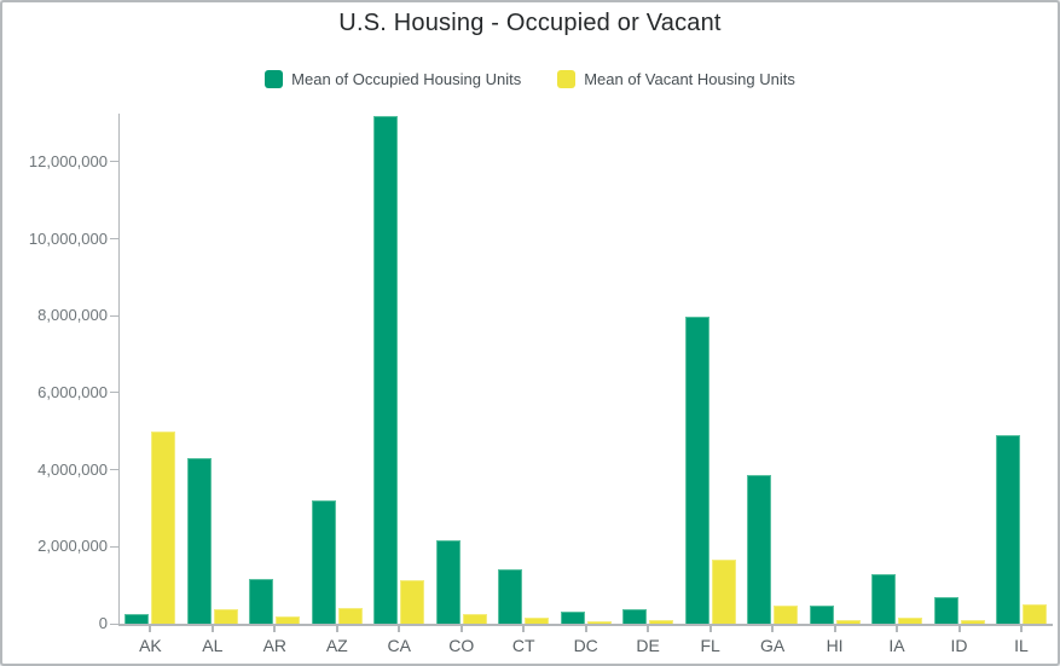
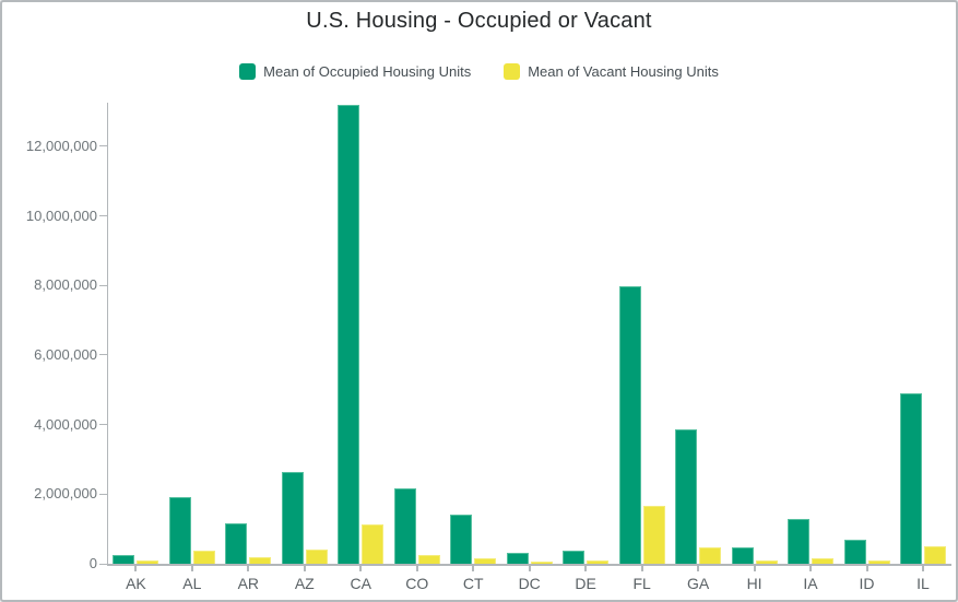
Mean of Vacant Housing Units/AK: 5000000 -> 100000
Mean of Occupied Housing Units/AL: 4300000 -> 1900000
Mean of Occupied Housing Units/AZ: 3200000 -> 2600000
